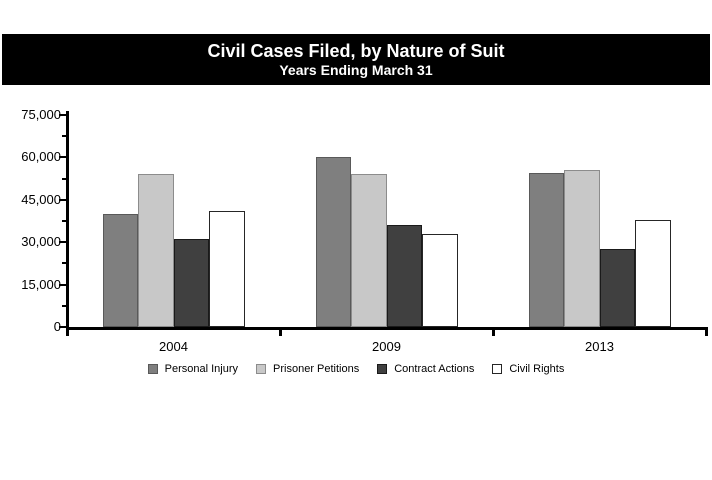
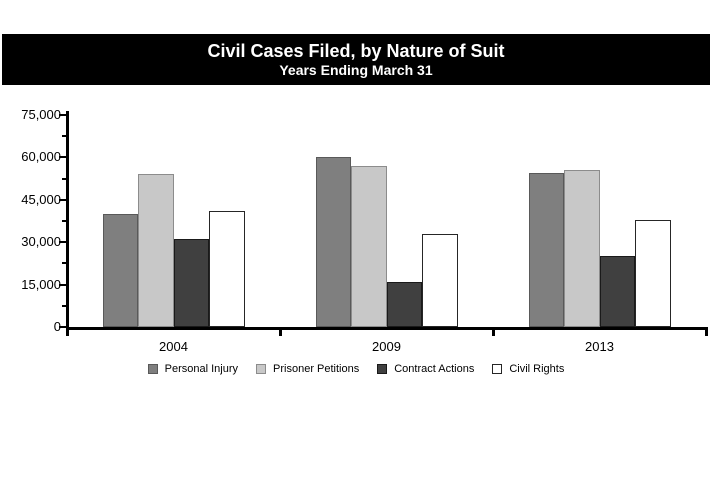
Prisoner Petitions/2009: 54000 -> 57000
Contract Actions/2009: 36000 -> 16000
Contract Actions/2013: 28000 -> 25000
